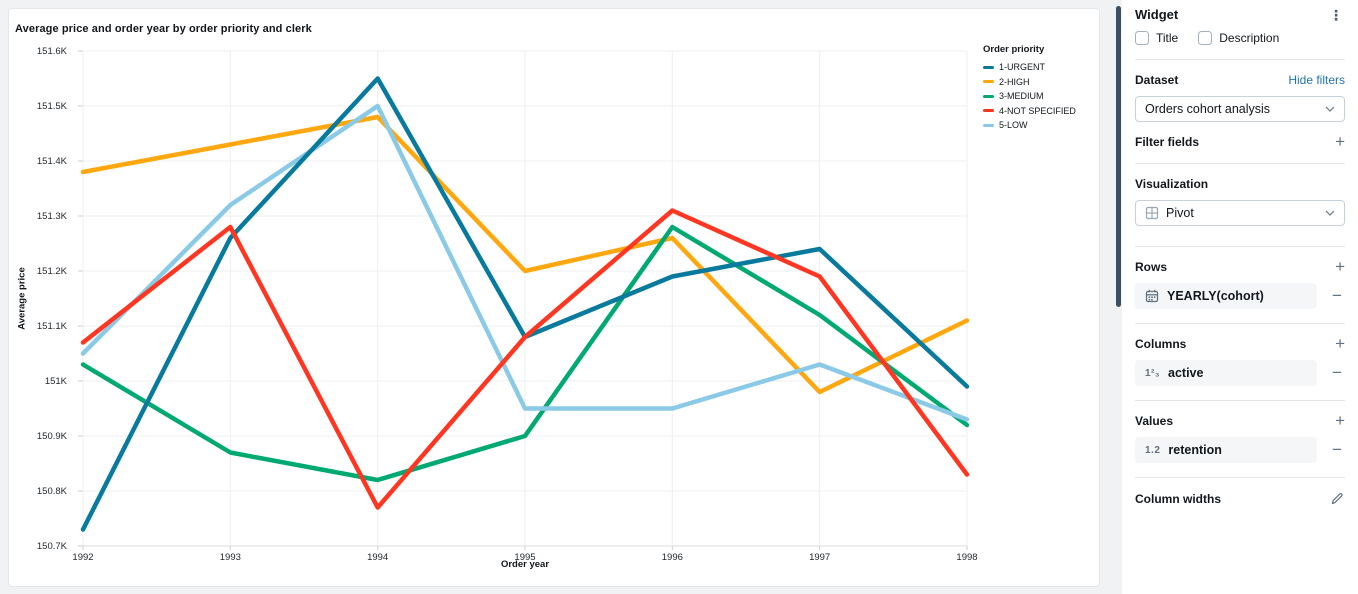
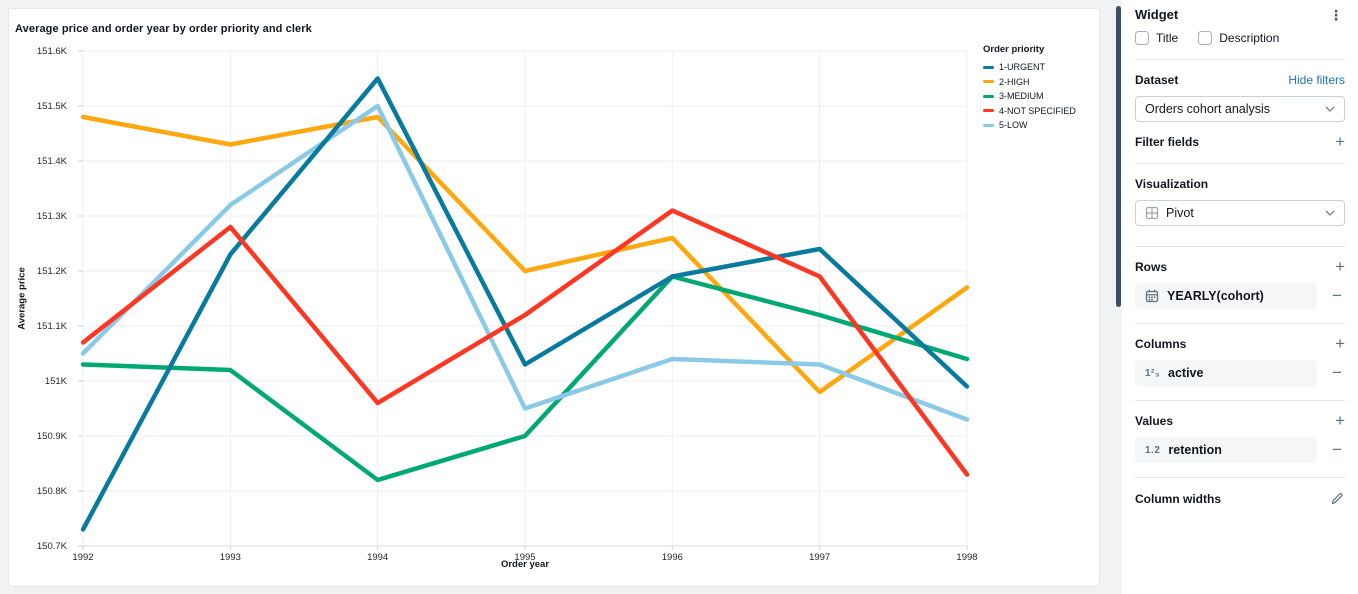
2-HIGH/1992: 151.38K -> 151.48K
1-URGENT/1993: 151.26K -> 151.23K
3-MEDIUM/1993: 150.87K -> 151.02K
4-NOT SPECIFIED/1994: 150.77K -> 150.96K
1-URGENT/1995: 151.08K -> 151.03K
4-NOT SPECIFIED/1995: 151.08K -> 151.12K
3-MEDIUM/1996: 151.28K -> 151.19K
5-LOW/1996: 150.95K -> 151.04K
2-HIGH/1998: 151.11K -> 151.17K
3-MEDIUM/1998: 150.92K -> 151.04K
